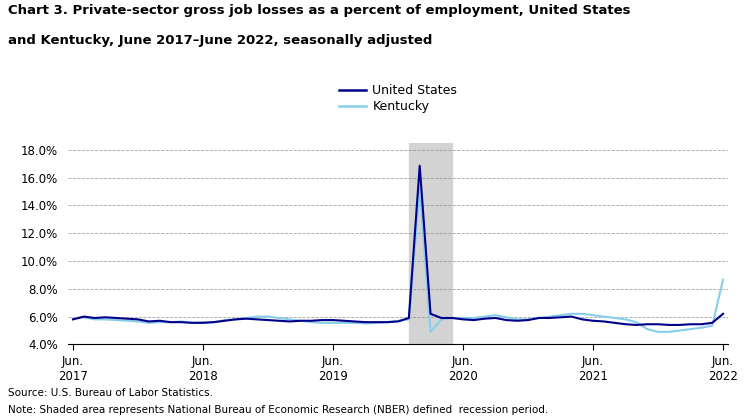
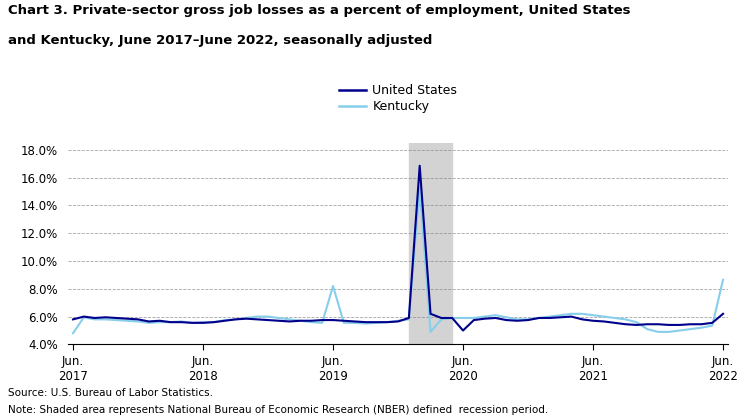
Kentucky/Jun. 2017: 5.9% -> 4.8%
Kentucky/Jun. 2019: 5.6% -> 8.2%
United States/Jun. 2020: 5.8% -> 5.0%
